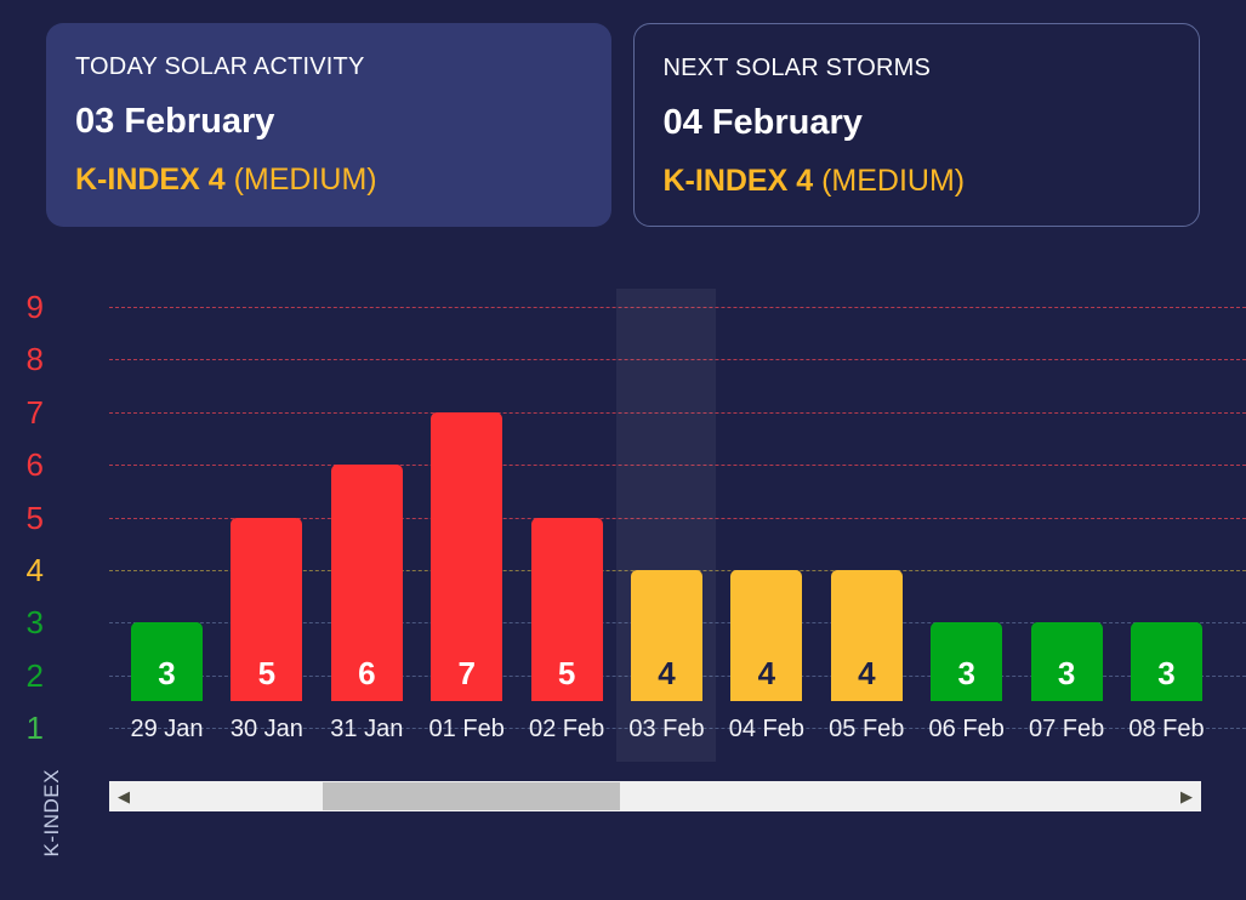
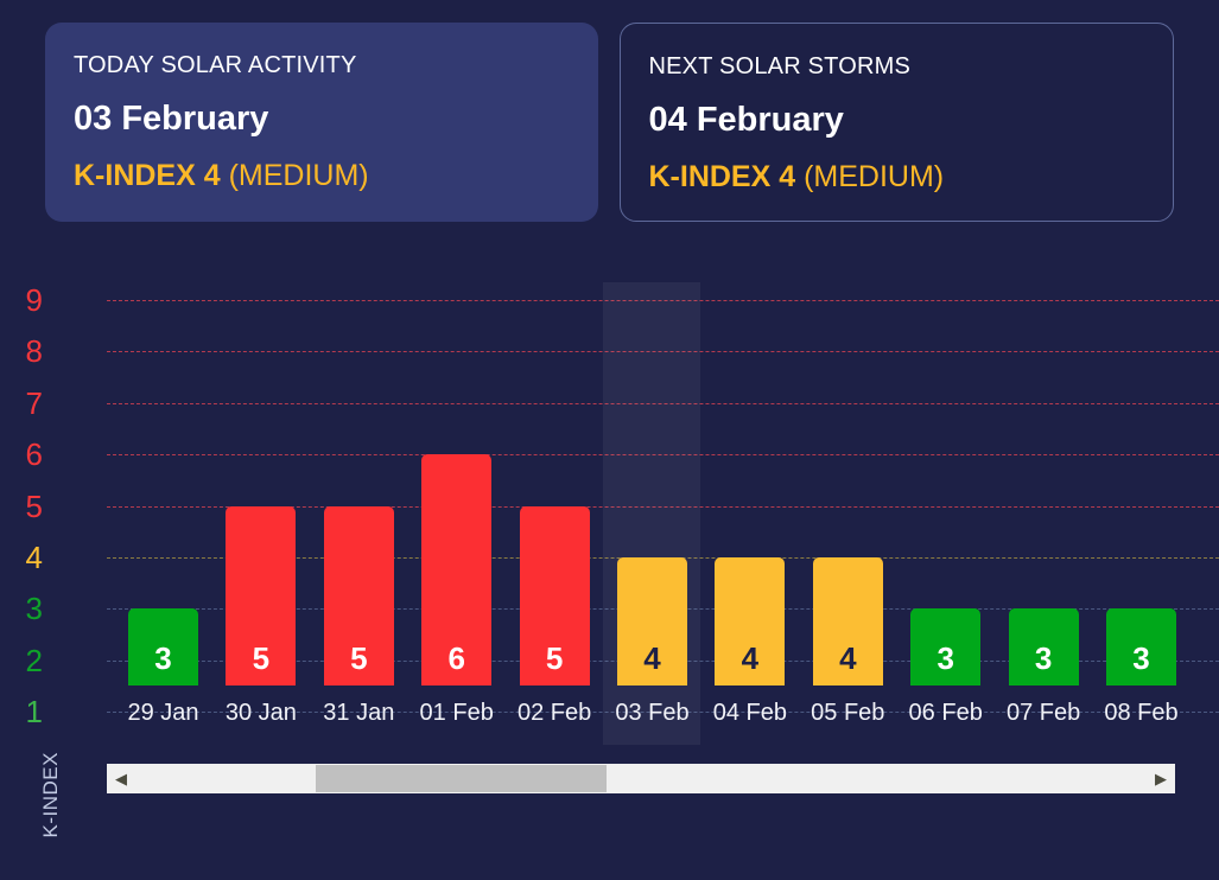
31 Jan: 6 -> 5
01 Feb: 7 -> 6
